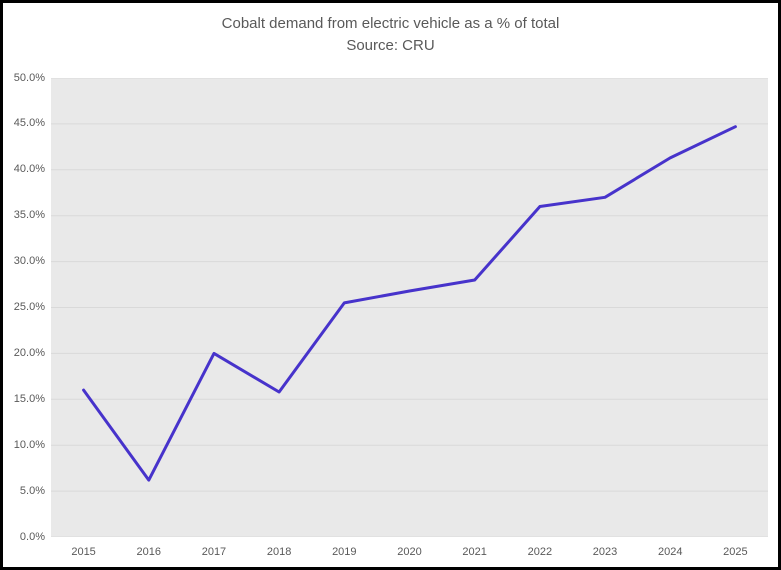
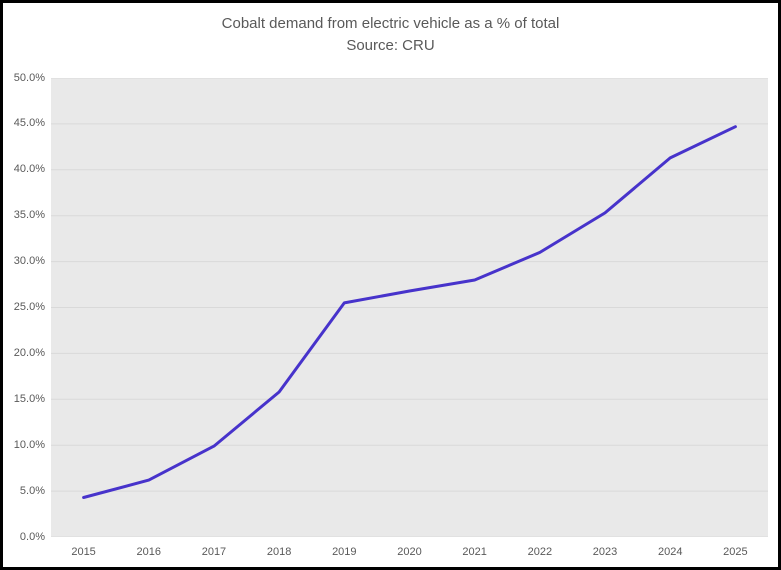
2015: 16% -> 4%
2017: 20% -> 10%
2022: 36% -> 31%
2023: 37% -> 35%
